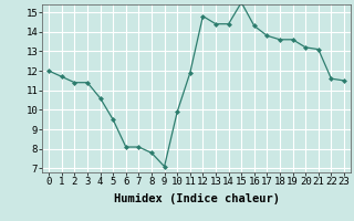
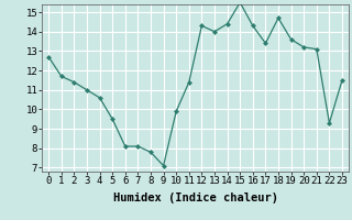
0: 12.0 -> 12.7
3: 11.4 -> 11.0
11: 11.9 -> 11.4
12: 14.8 -> 14.3
13: 14.4 -> 14.0
17: 13.8 -> 13.4
18: 13.6 -> 14.7
22: 11.6 -> 9.3
